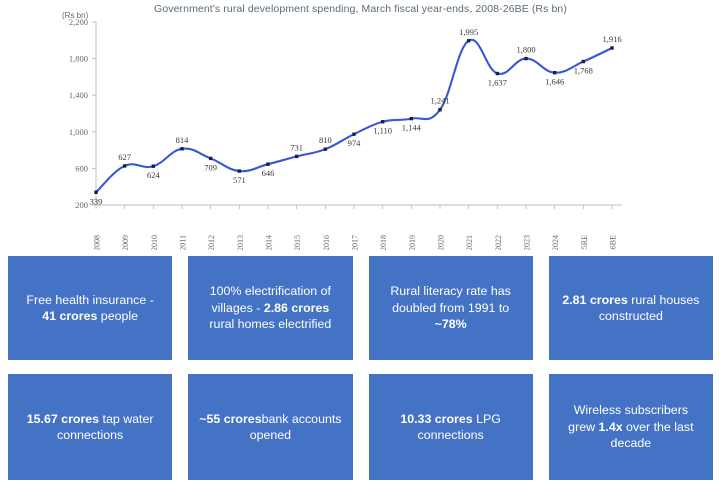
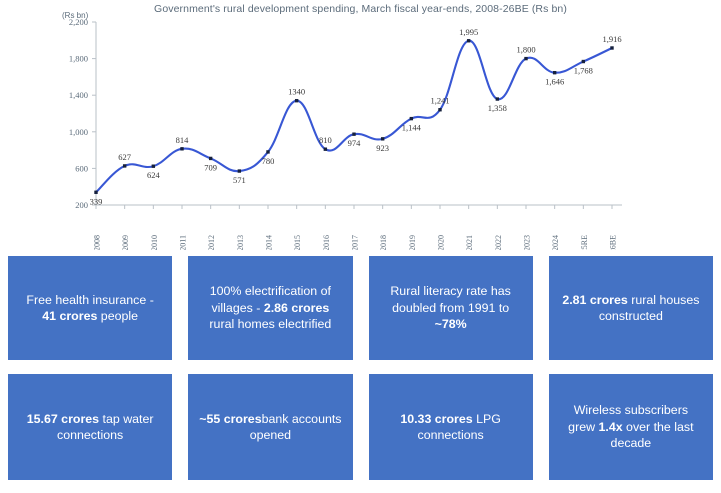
2014: 646 -> 780
2015: 731 -> 1340
2018: 1,110 -> 923
2022: 1,637 -> 1,358
